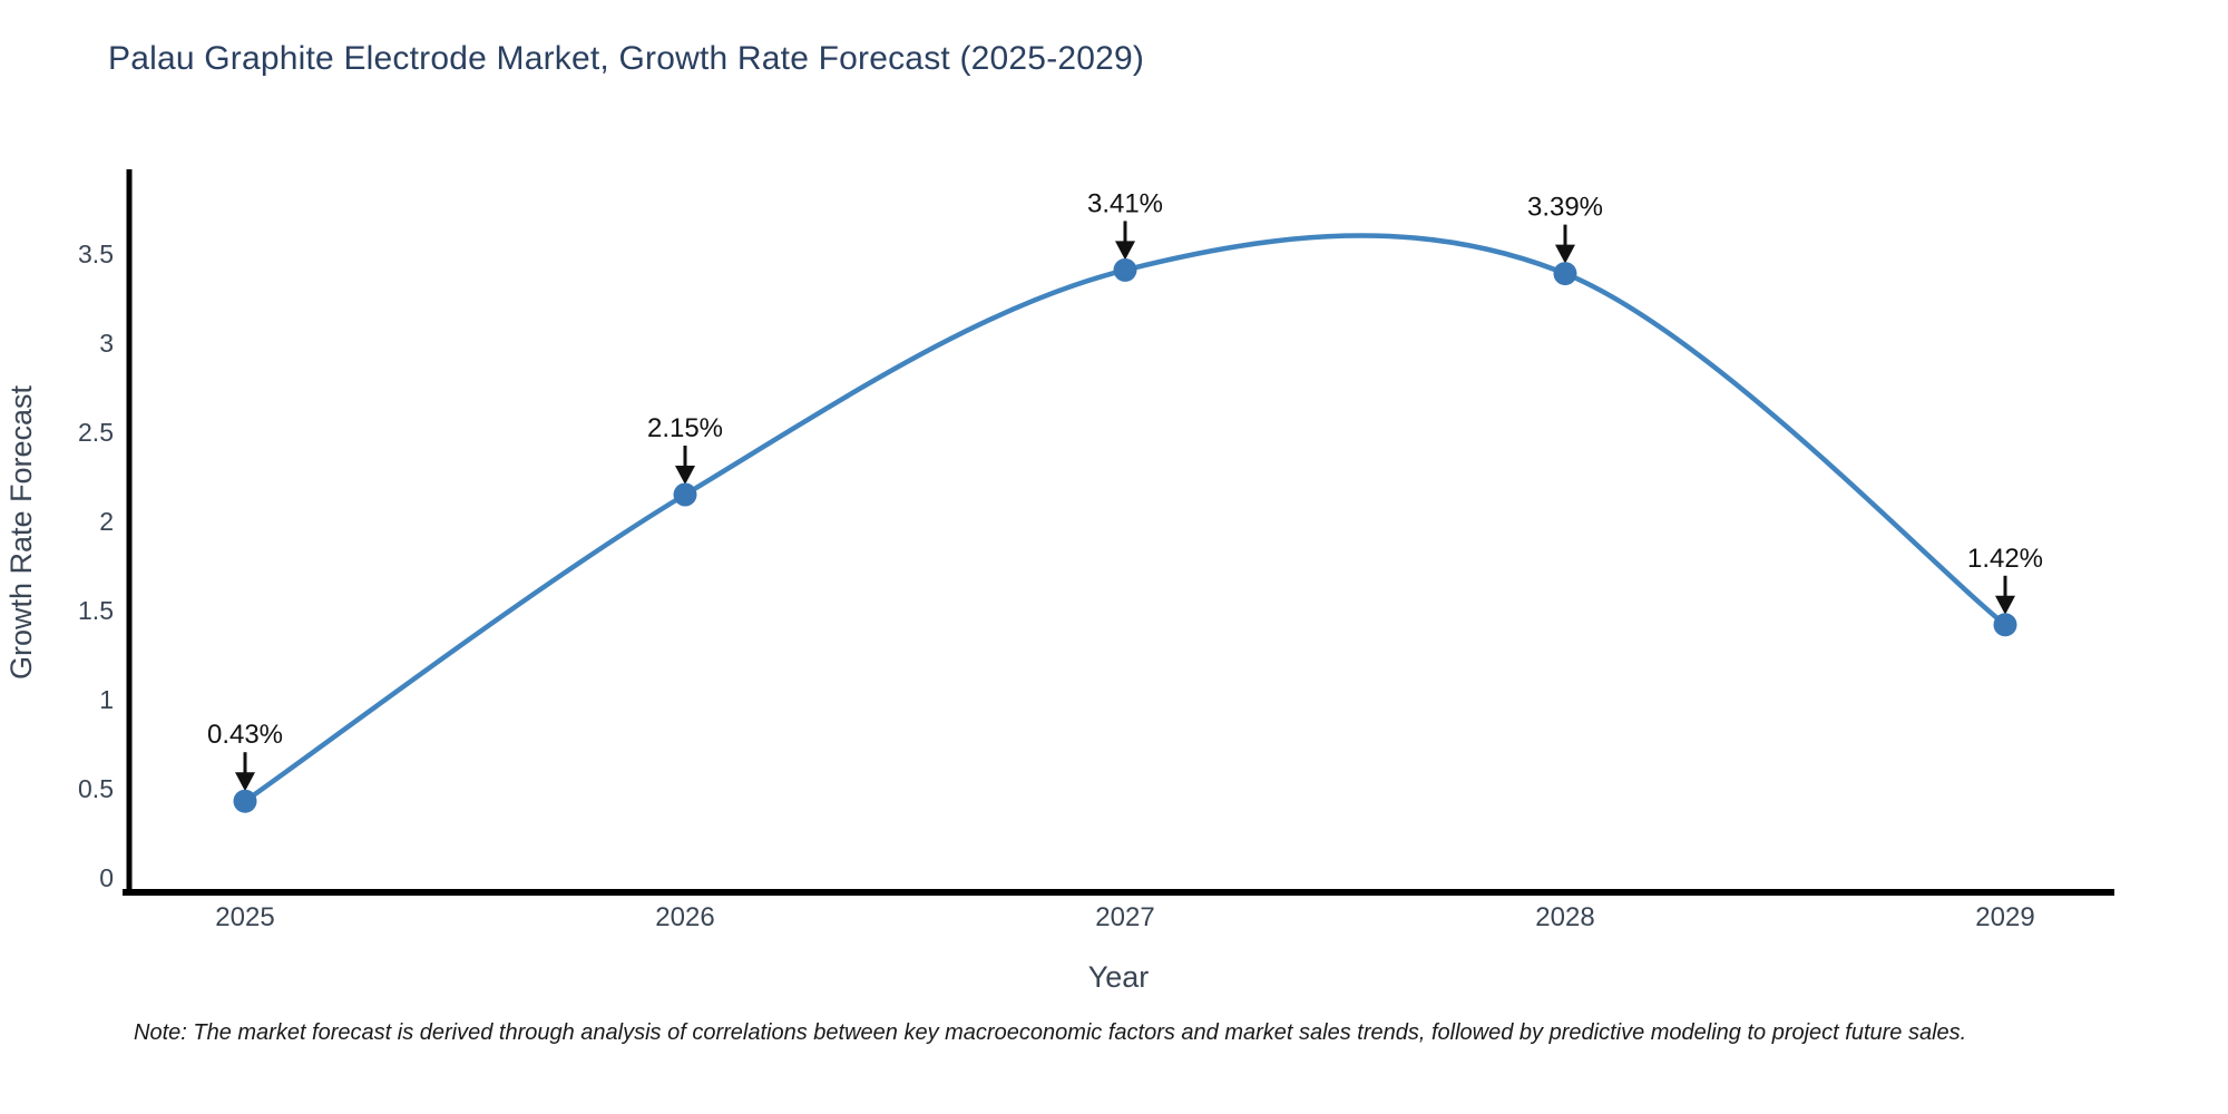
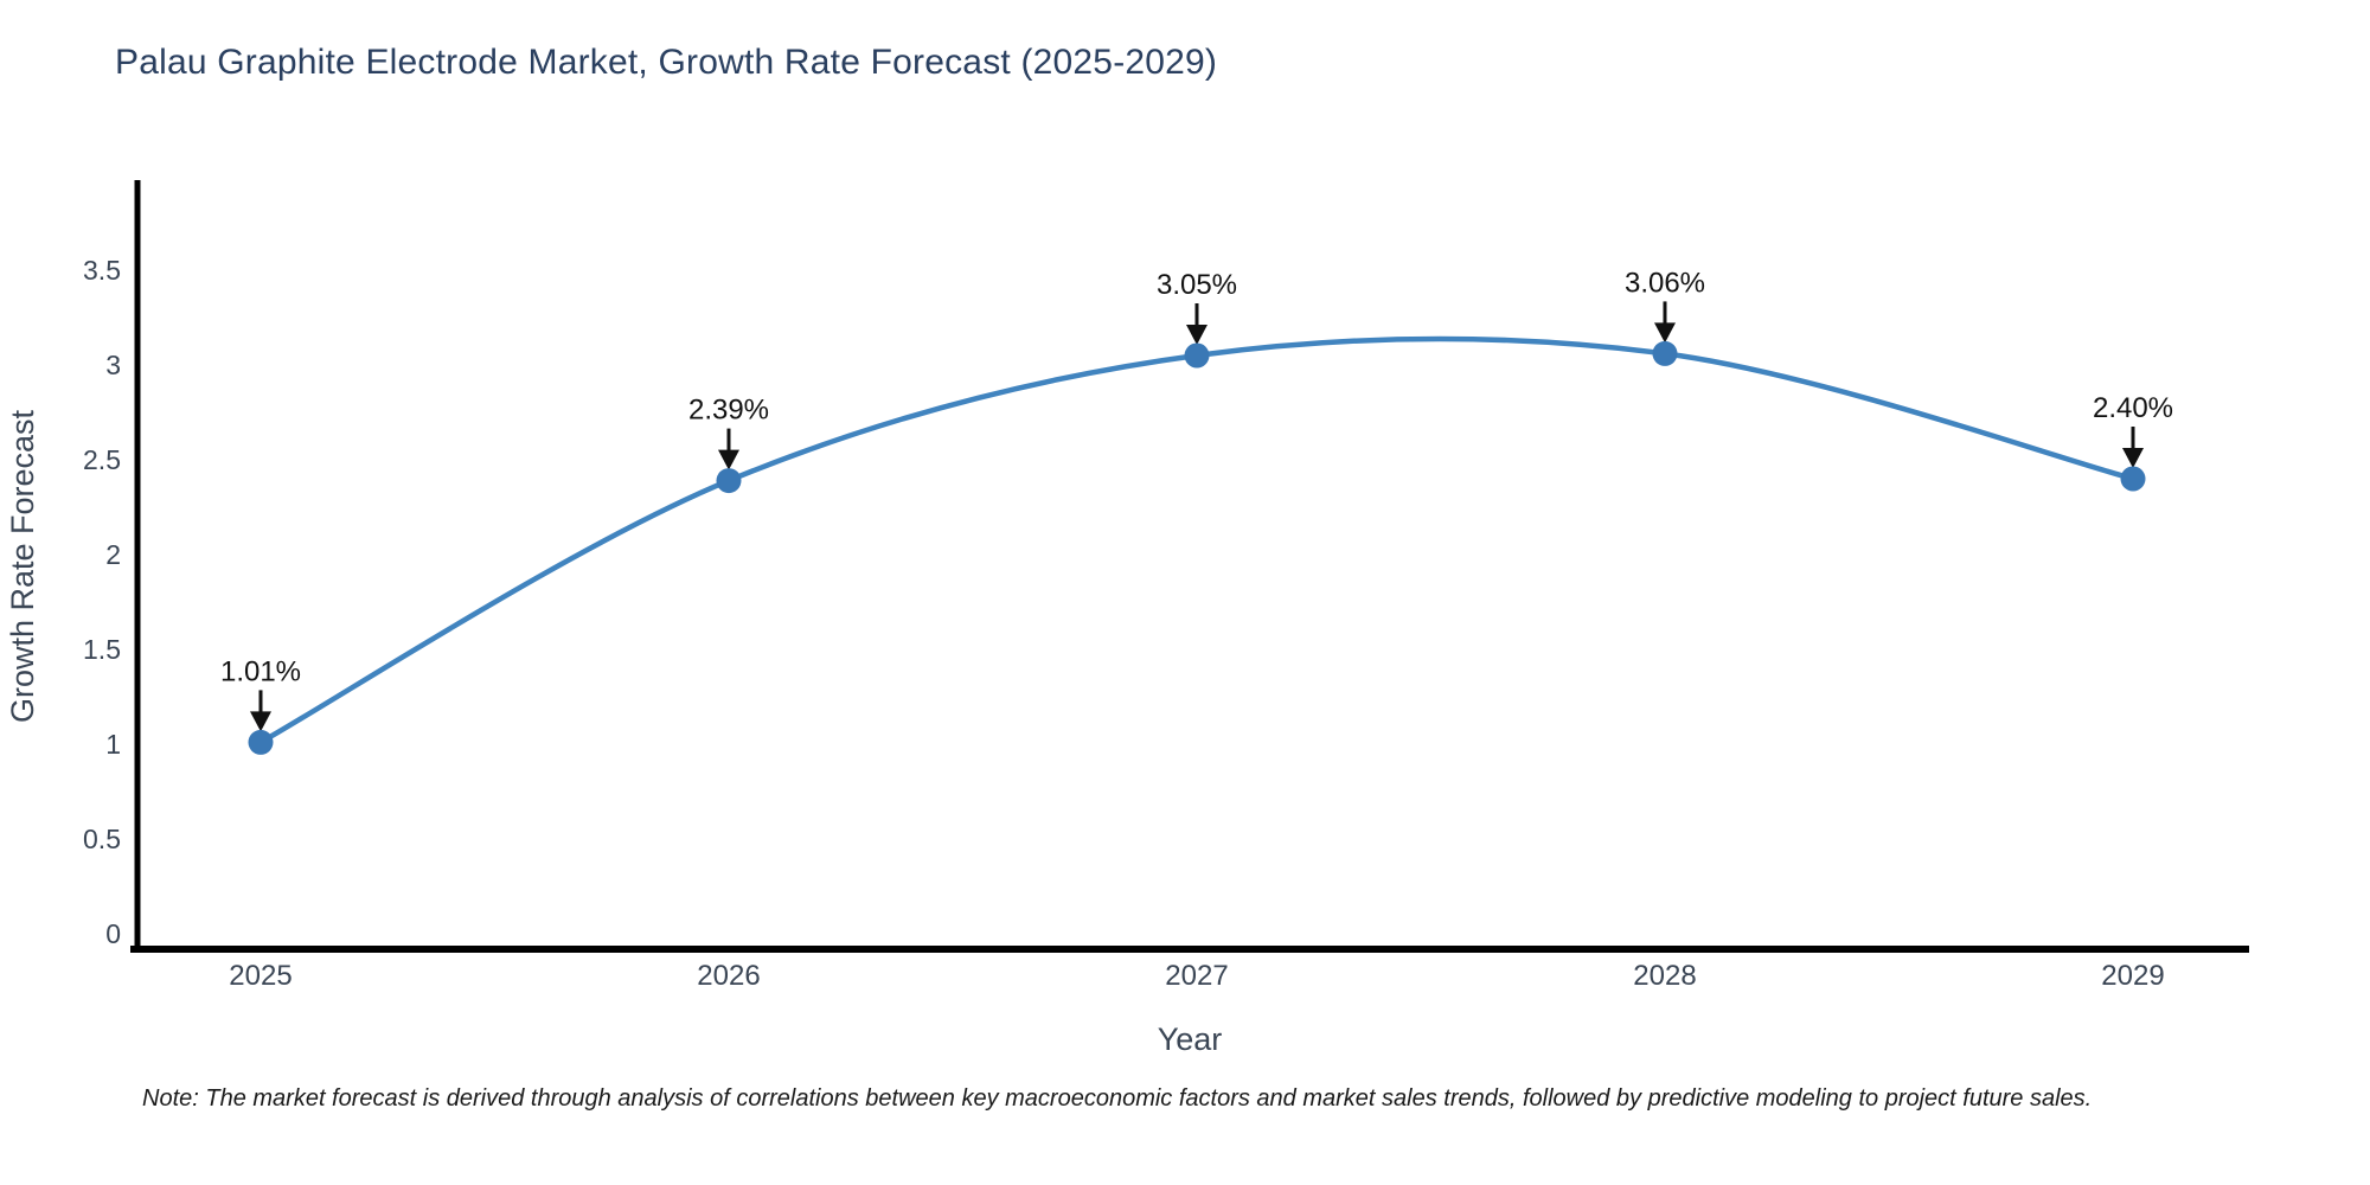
2025: 0.43% -> 1.01%
2026: 2.15% -> 2.39%
2027: 3.41% -> 3.05%
2028: 3.39% -> 3.06%
2029: 1.42% -> 2.40%
